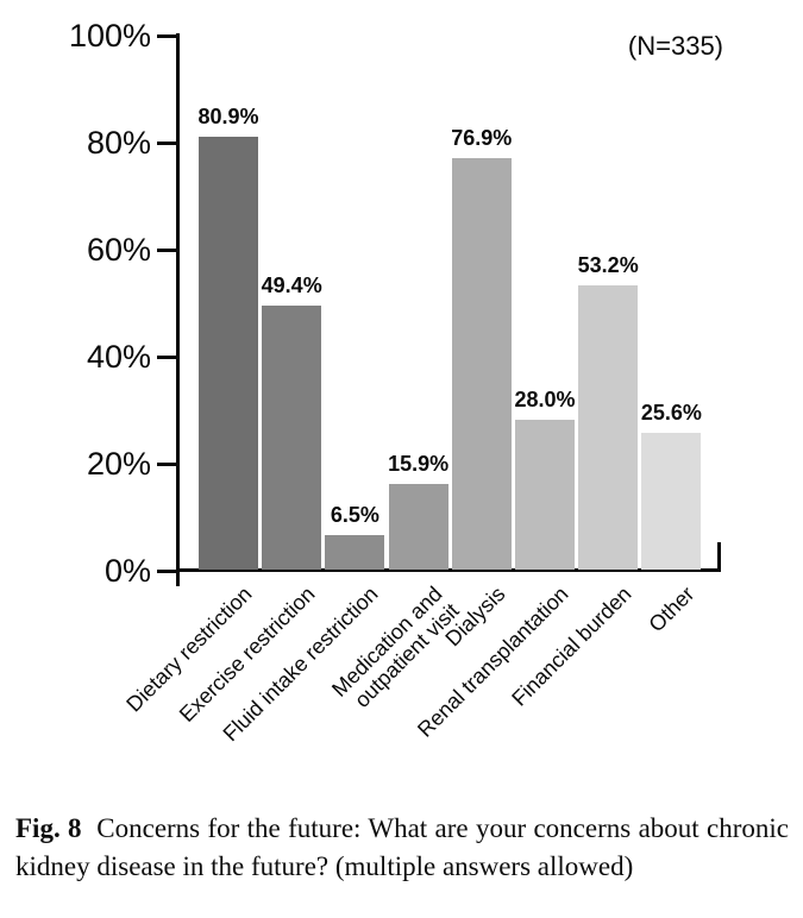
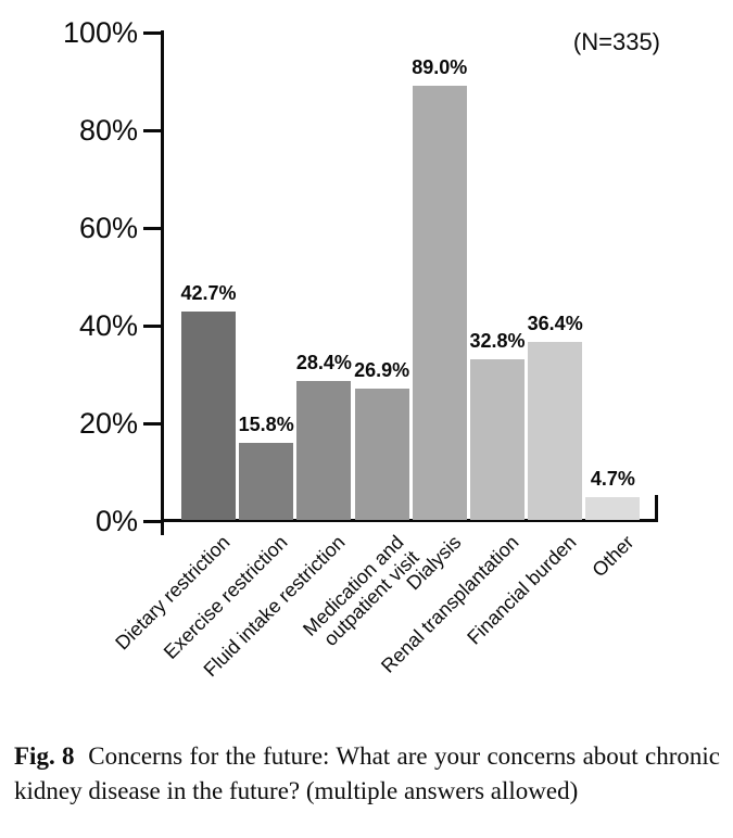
Dietary restriction: 80.9% -> 42.7%
Exercise restriction: 49.4% -> 15.8%
Fluid intake restriction: 6.5% -> 28.4%
Medication and outpatient visit: 15.9% -> 26.9%
Dialysis: 76.9% -> 89.0%
Renal transplantation: 28.0% -> 32.8%
Financial burden: 53.2% -> 36.4%
Other: 25.6% -> 4.7%
